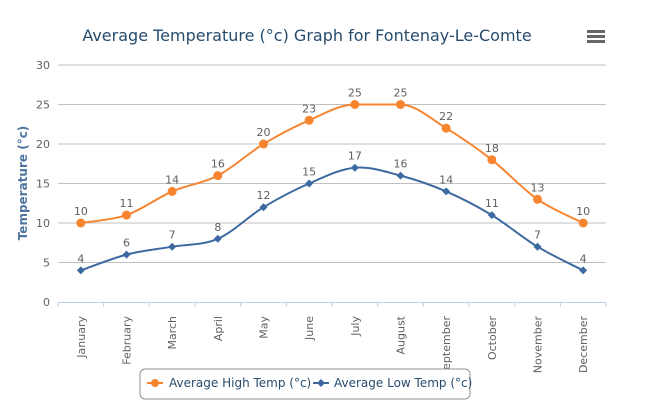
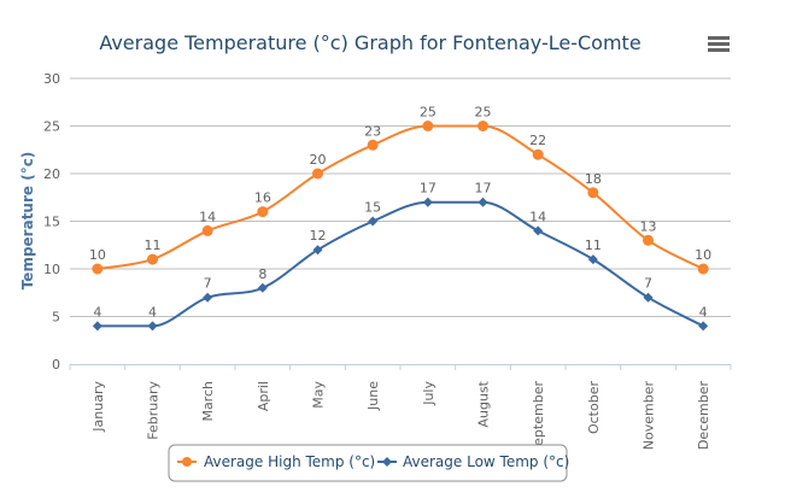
Average Low Temp (°c)/February: 6 -> 4
Average Low Temp (°c)/August: 16 -> 17
